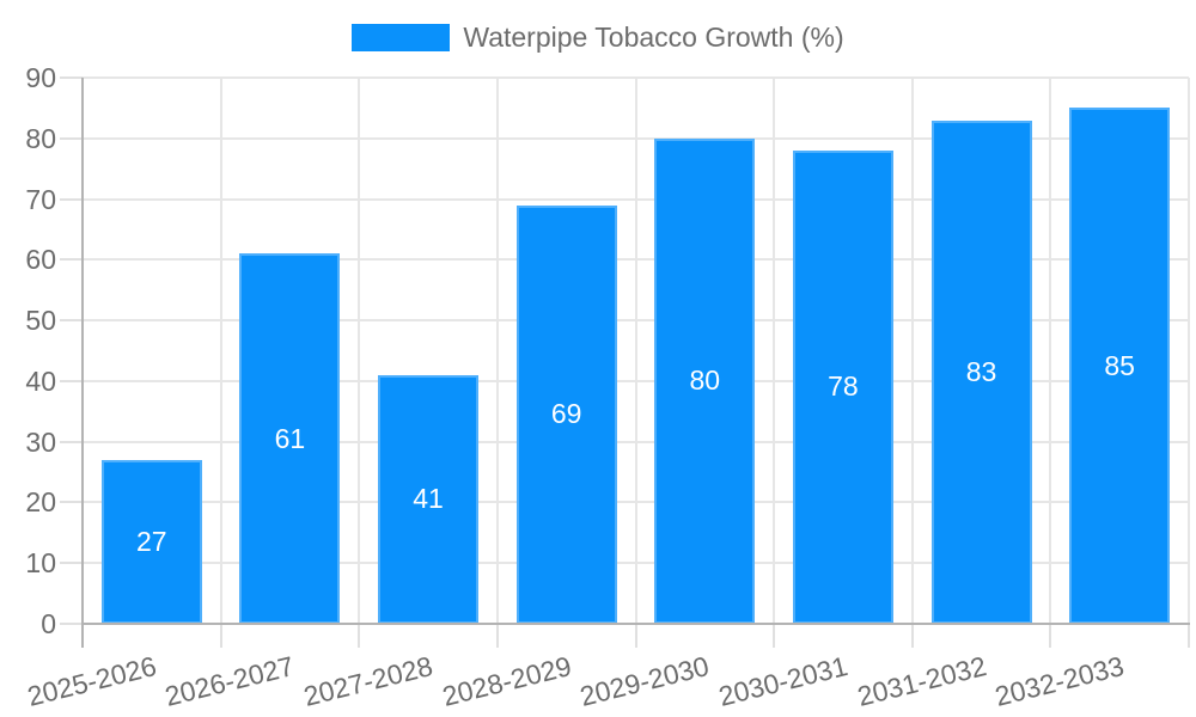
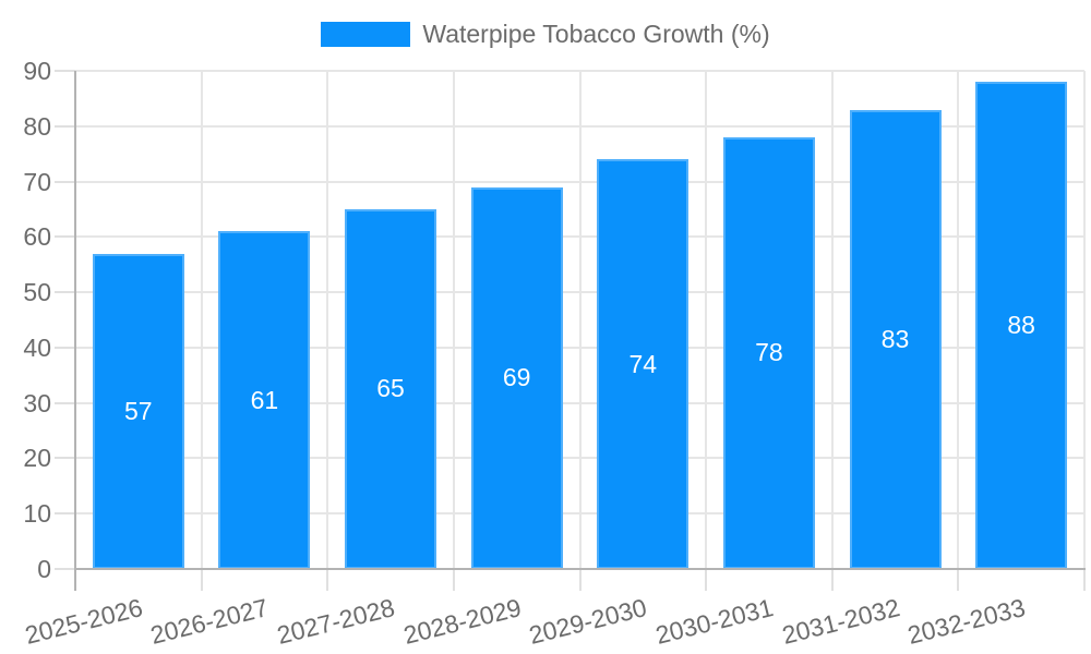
2025-2026: 27 -> 57
2027-2028: 41 -> 65
2029-2030: 80 -> 74
2032-2033: 85 -> 88
